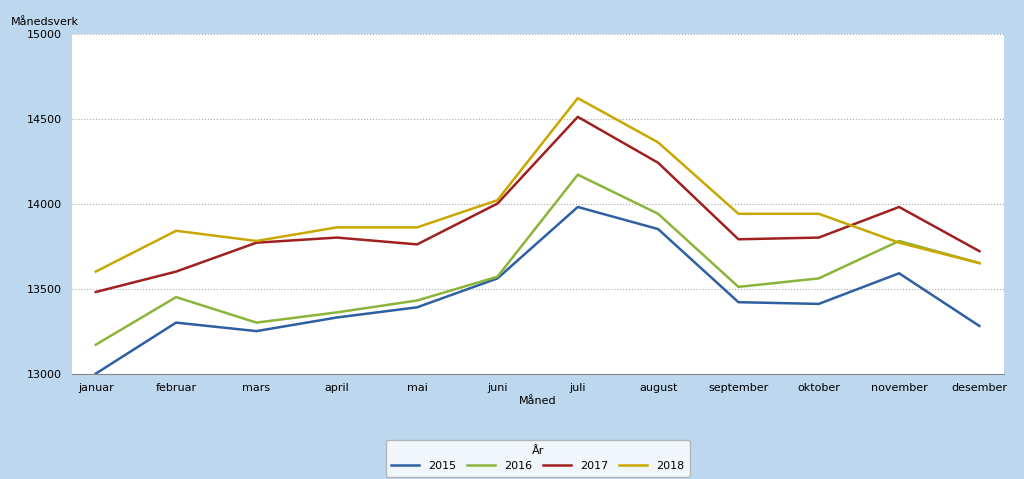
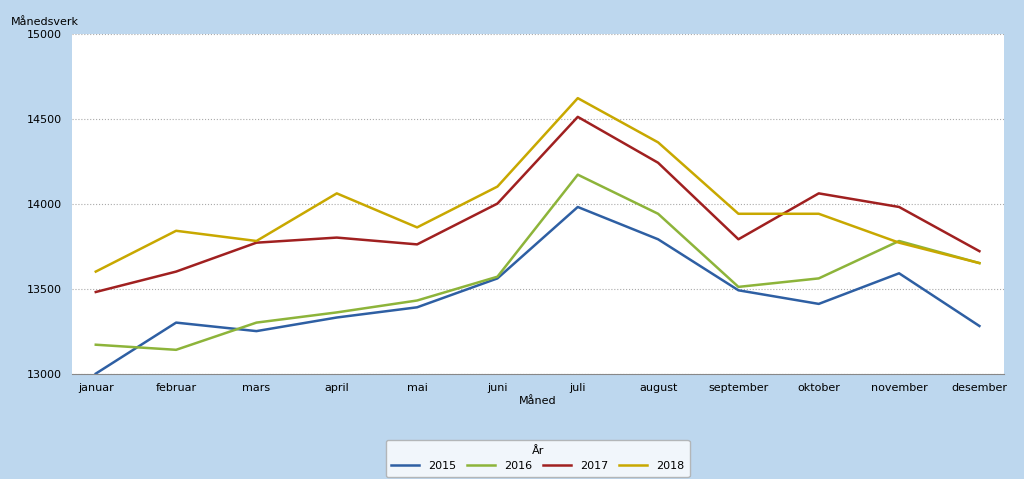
2016/februar: 13450 -> 13140
2018/april: 13860 -> 14060
2018/juni: 14020 -> 14100
2015/august: 13850 -> 13790
2015/september: 13420 -> 13490
2017/oktober: 13800 -> 14060
